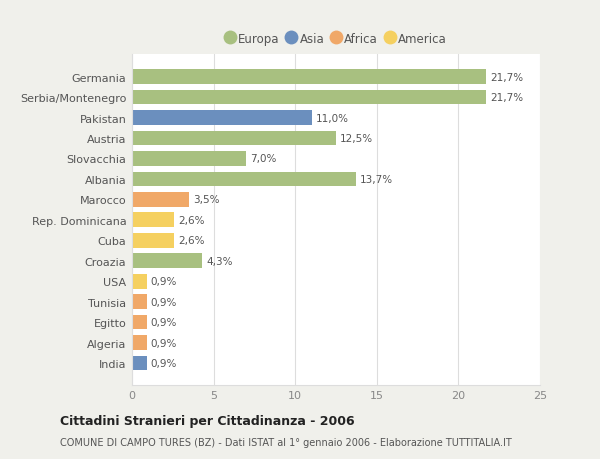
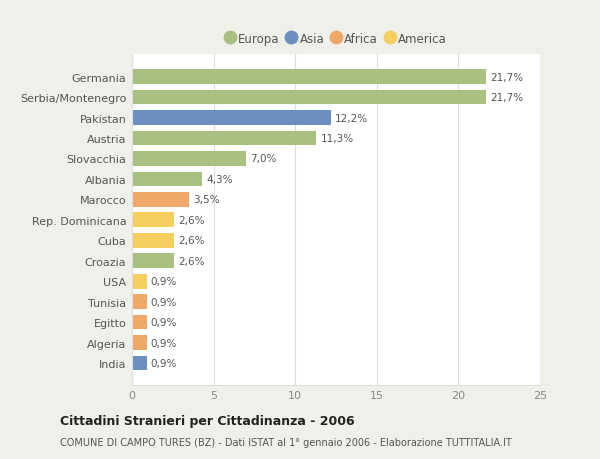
Pakistan: 11,0% -> 12,2%
Austria: 12,5% -> 11,3%
Albania: 13,7% -> 4,3%
Croazia: 4,3% -> 2,6%
